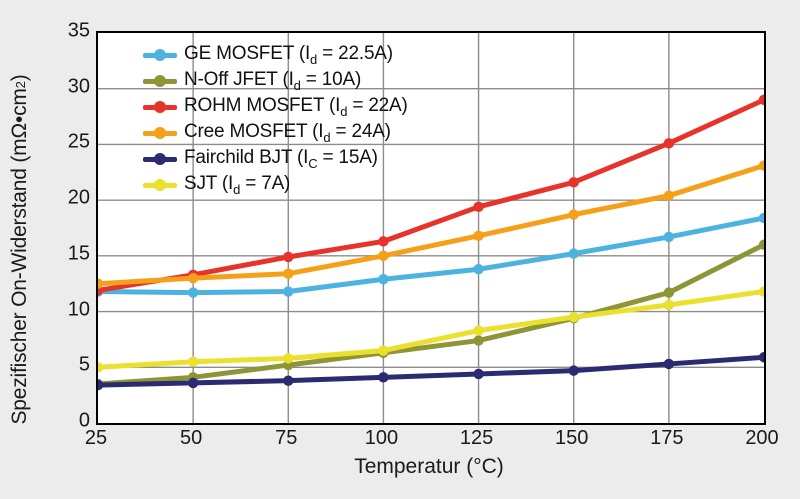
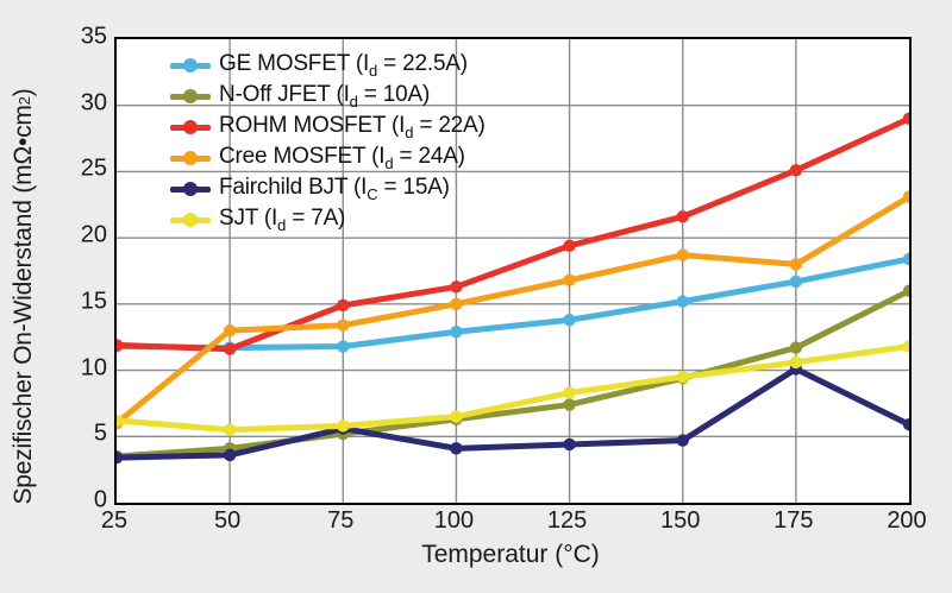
Cree MOSFET (Id = 24A)/25: 12.5 -> 6.0
SJT (Id = 7A)/25: 5.0 -> 6.2
ROHM MOSFET (Id = 22A)/50: 13.3 -> 11.6
Fairchild BJT (IC = 15A)/75: 3.8 -> 5.6
Cree MOSFET (Id = 24A)/175: 20.4 -> 18.0
Fairchild BJT (IC = 15A)/175: 5.3 -> 10.1
